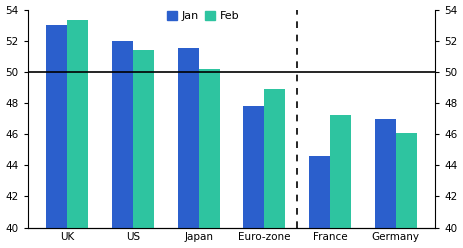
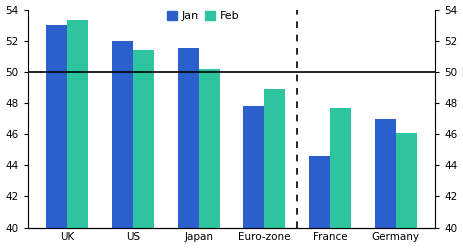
Feb/France: 47.2 -> 47.7
